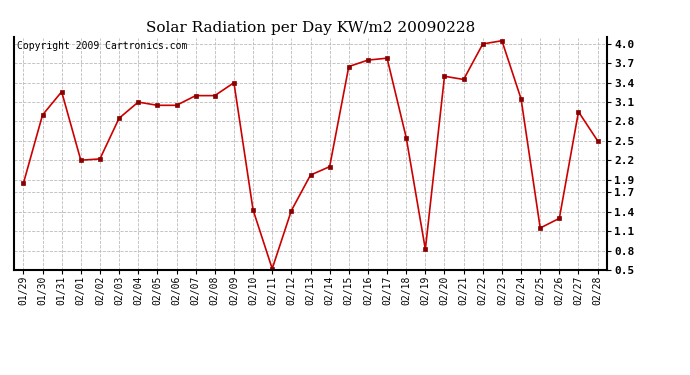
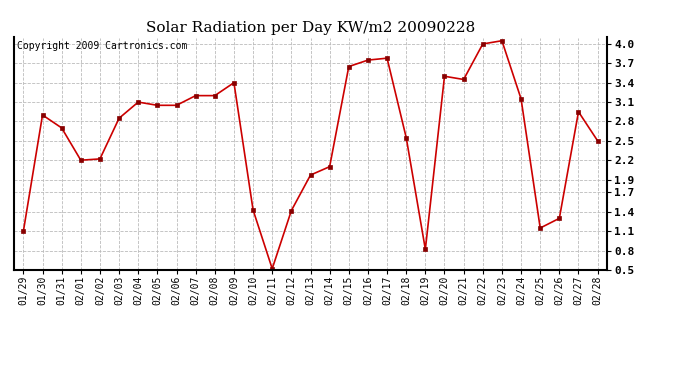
01/29: 1.84 -> 1.10
01/31: 3.26 -> 2.70
